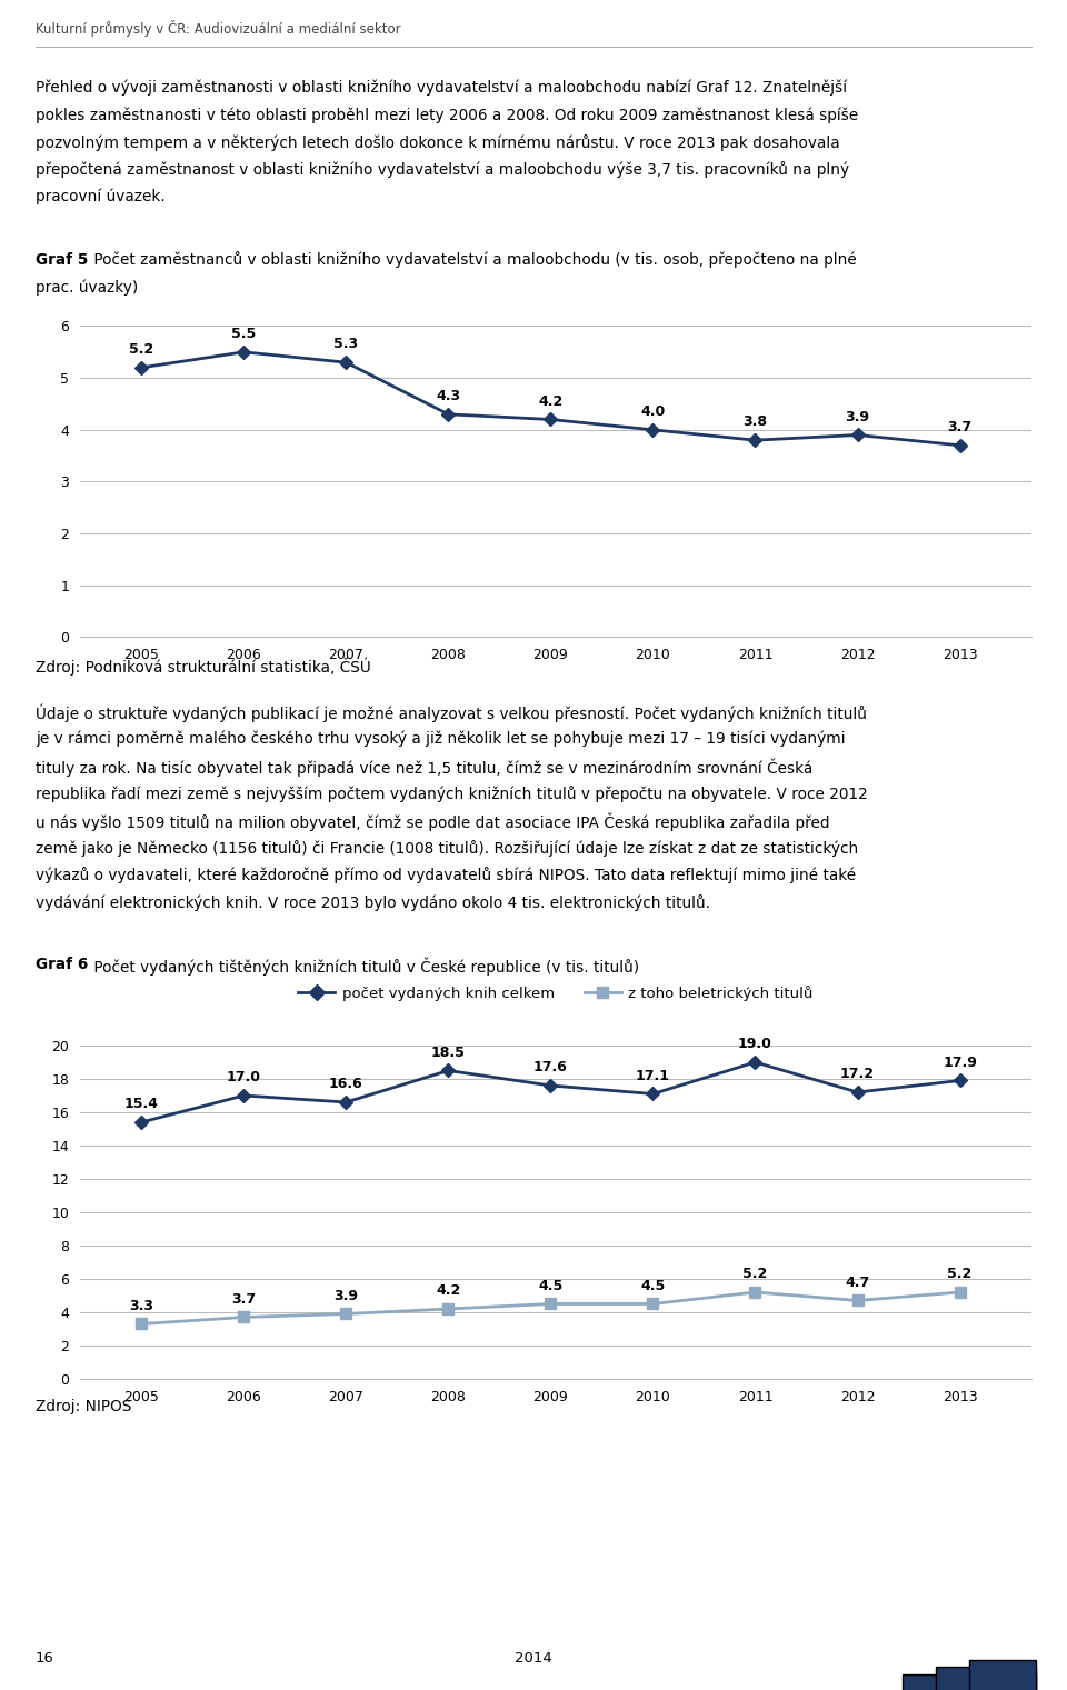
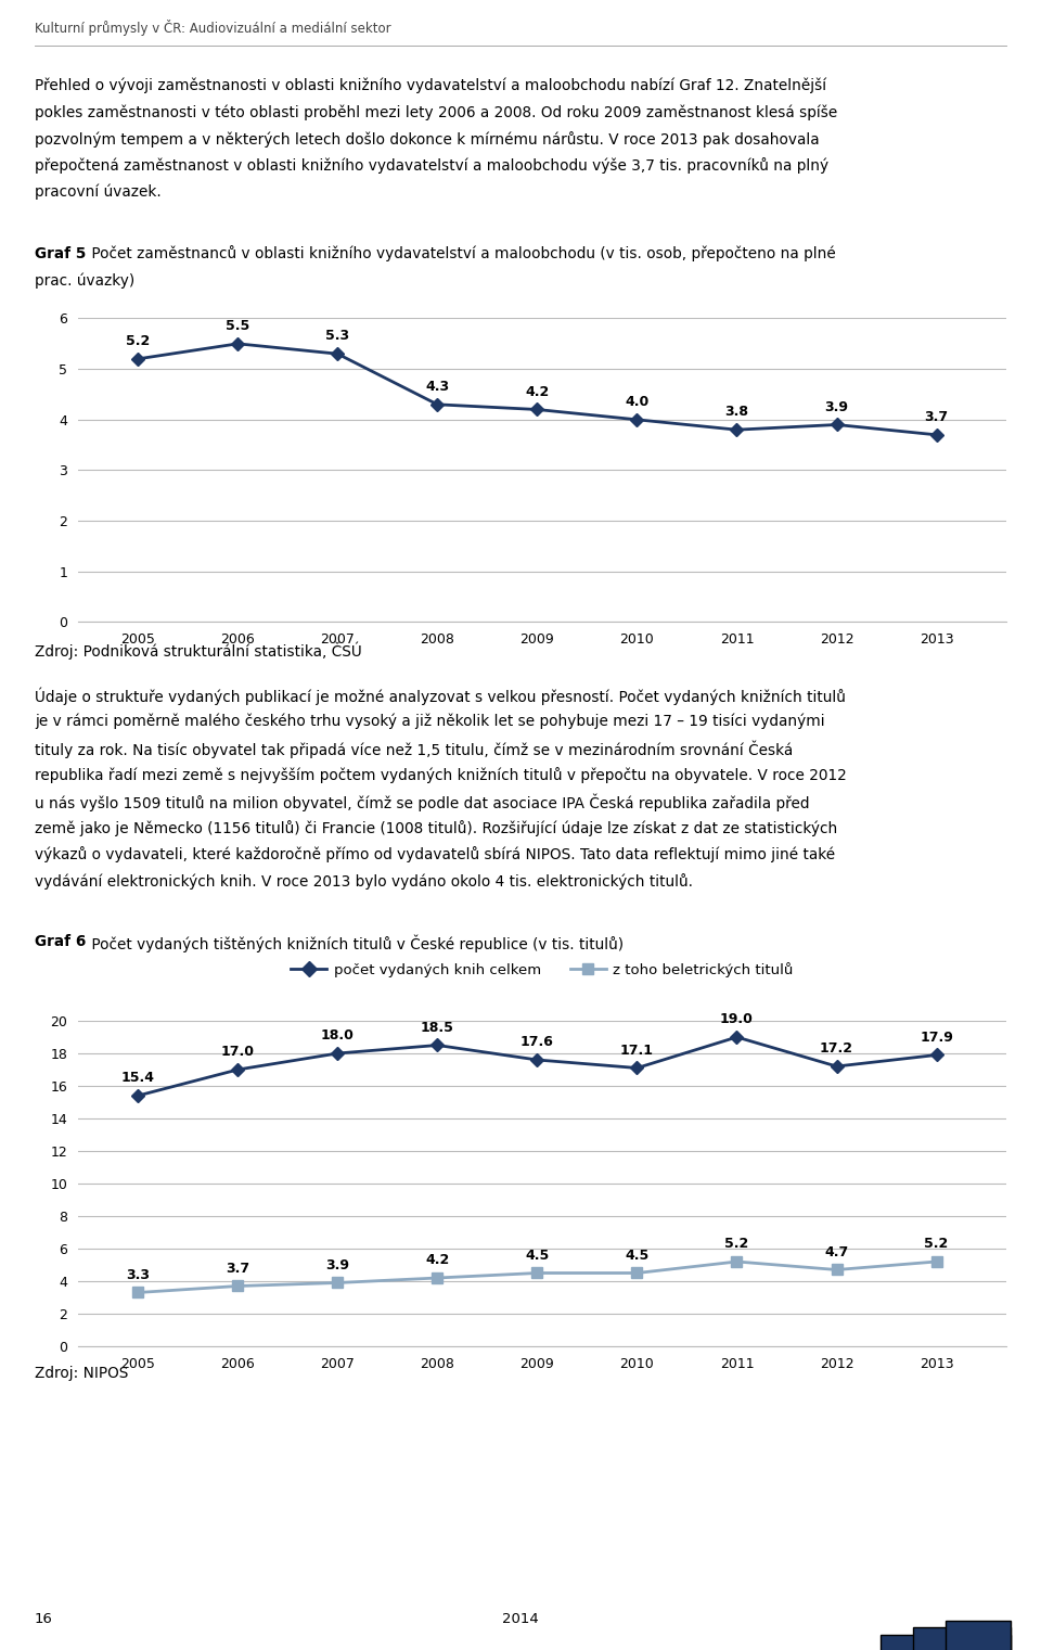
počet vydaných knih celkem/2007: 16.6 -> 18.0
